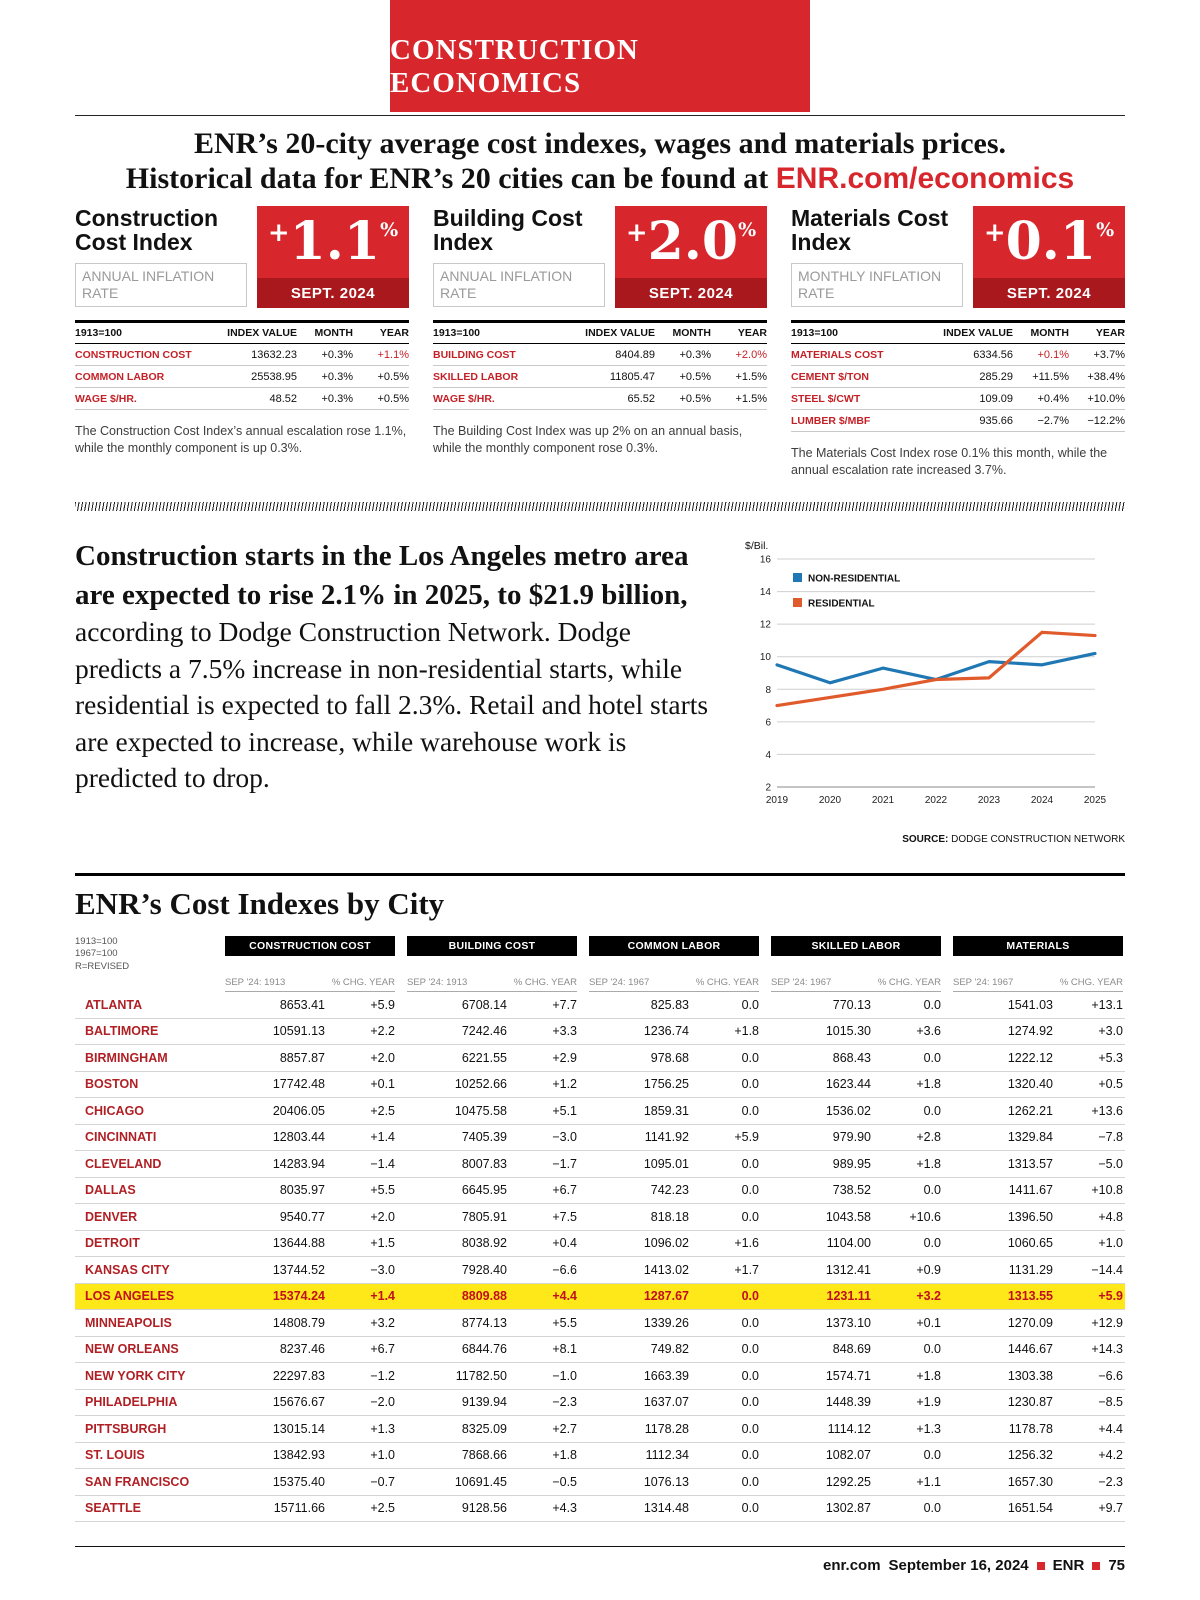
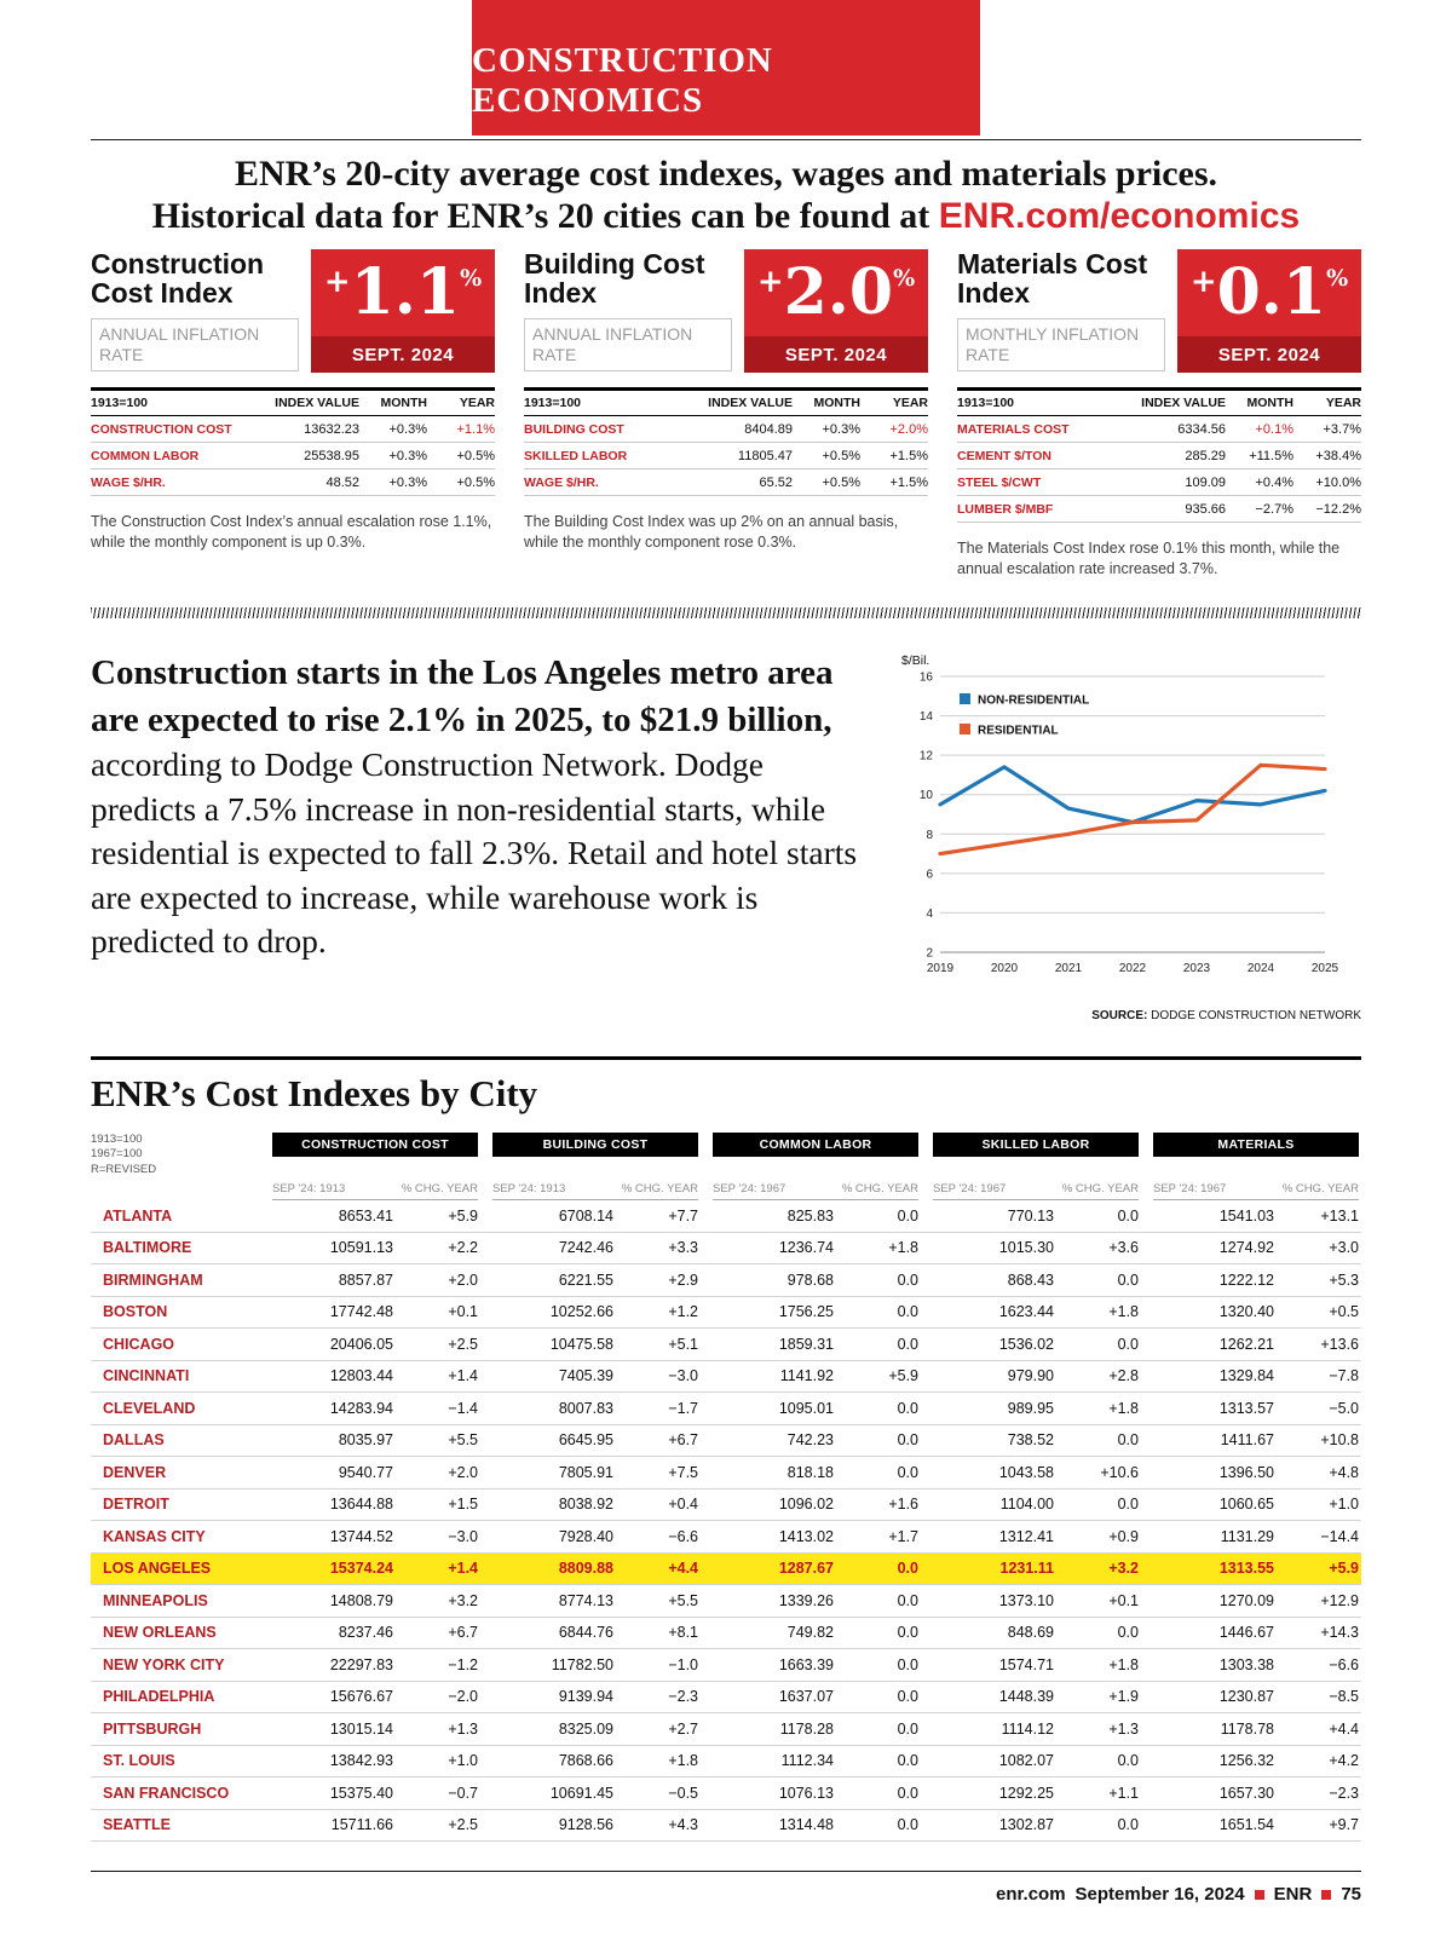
NON-RESIDENTIAL/2020: 8.4 -> 11.4
